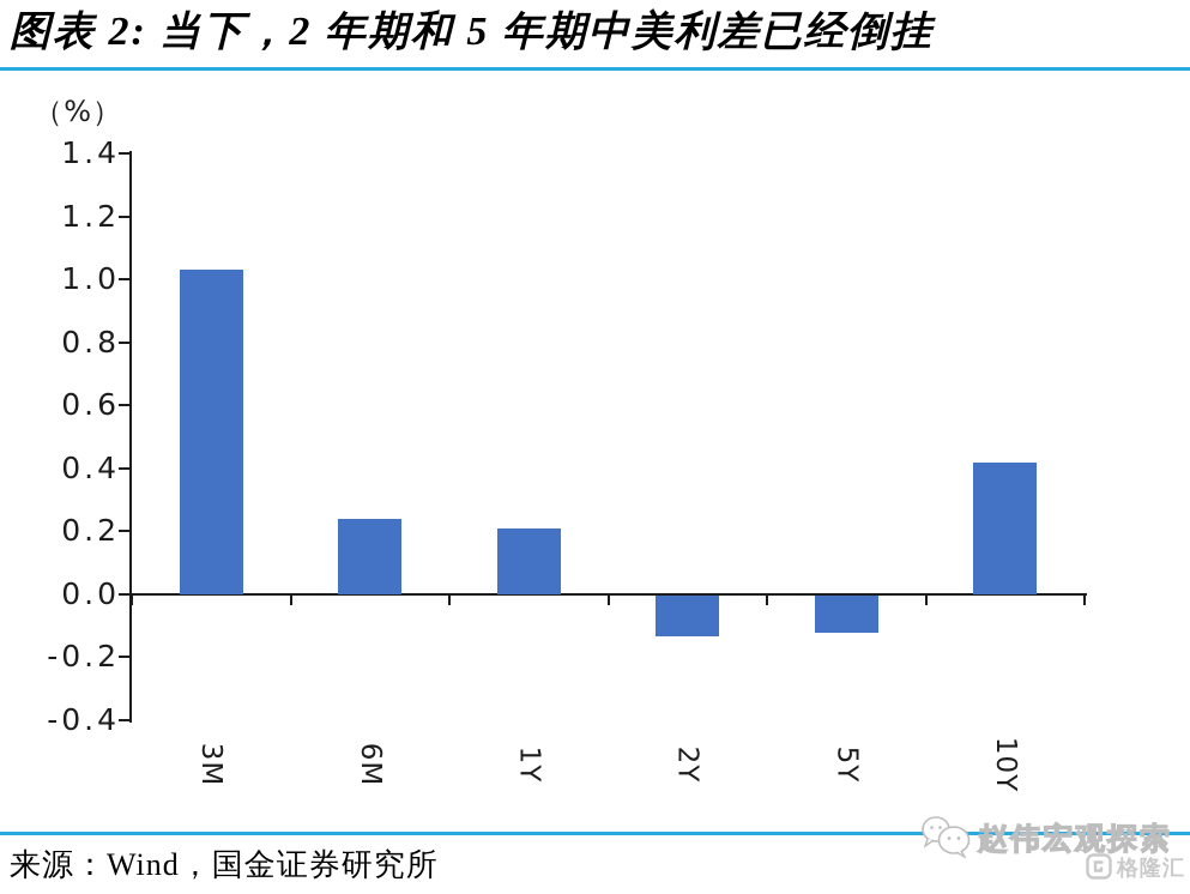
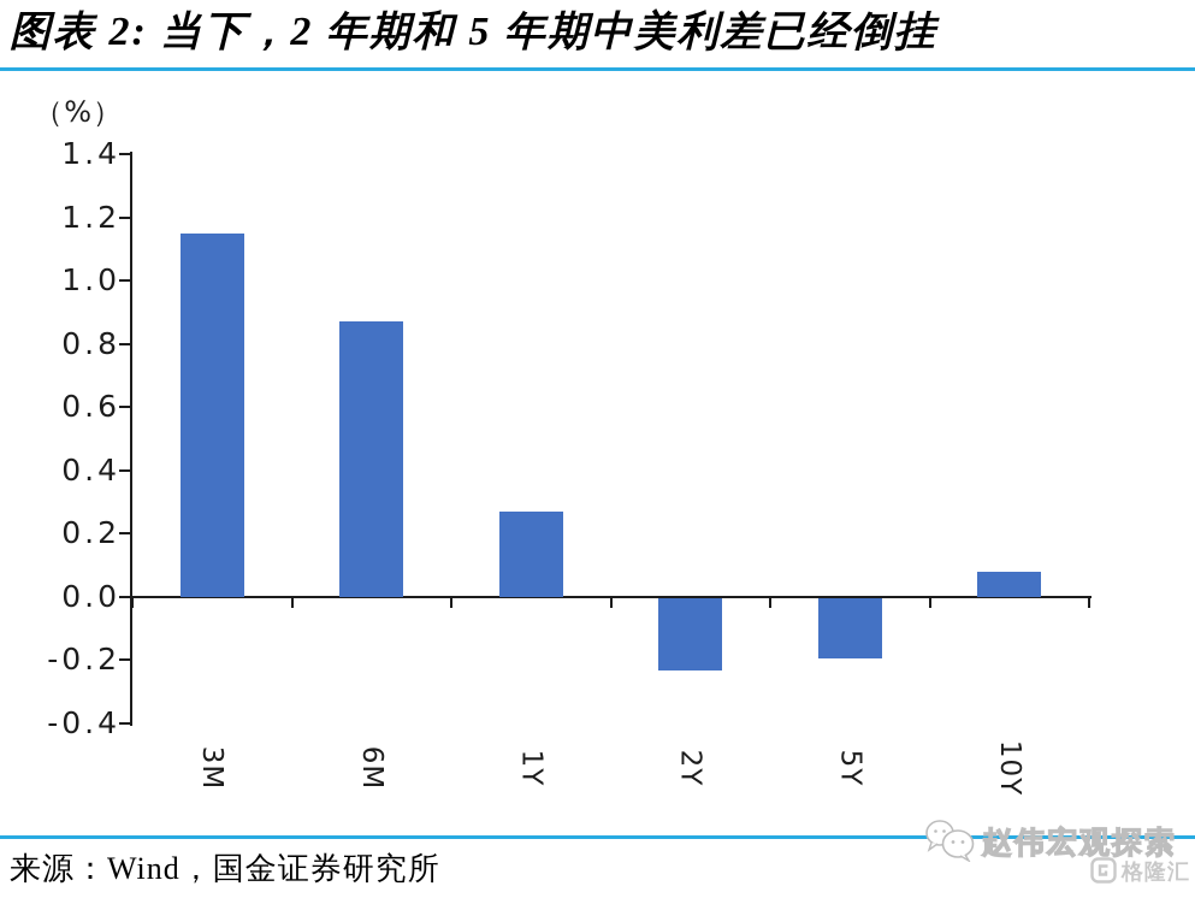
3M: 1.03 -> 1.15
6M: 0.24 -> 0.87
1Y: 0.21 -> 0.27
2Y: -0.13 -> -0.23
5Y: -0.12 -> -0.19
10Y: 0.42 -> 0.08
